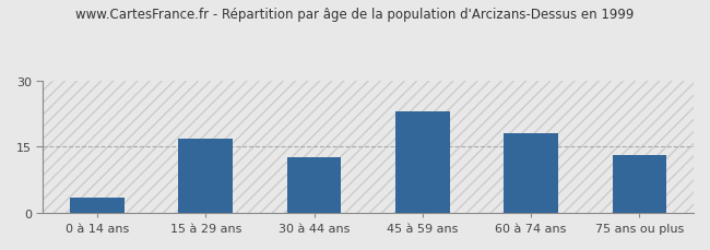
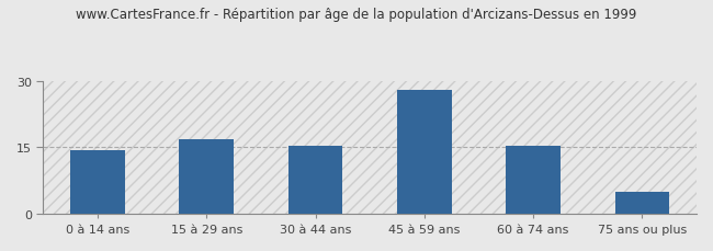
0 à 14 ans: 3.5 -> 14.3
30 à 44 ans: 12.5 -> 15.4
45 à 59 ans: 23.0 -> 27.9
60 à 74 ans: 18.0 -> 15.4
75 ans ou plus: 13.0 -> 4.9
